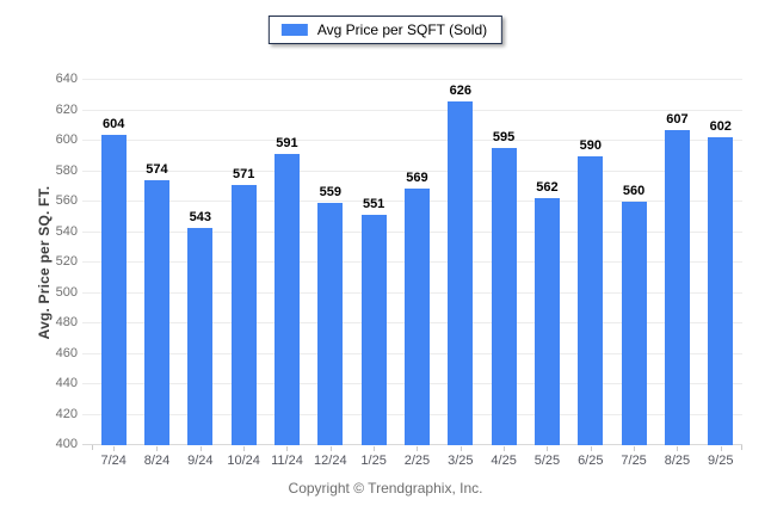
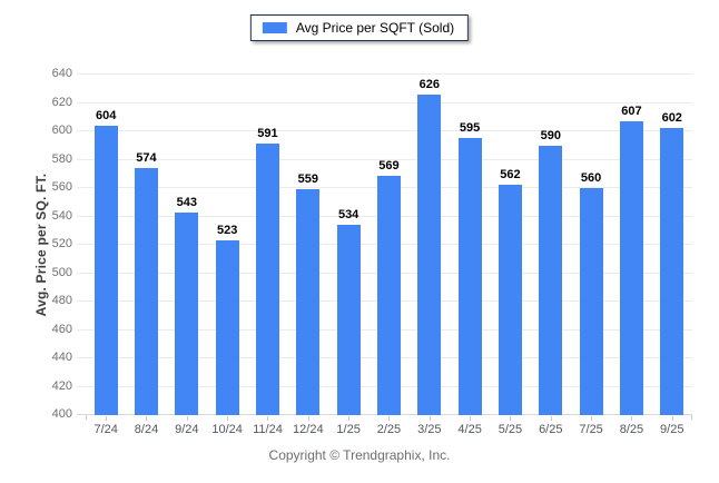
10/24: 571 -> 523
1/25: 551 -> 534
